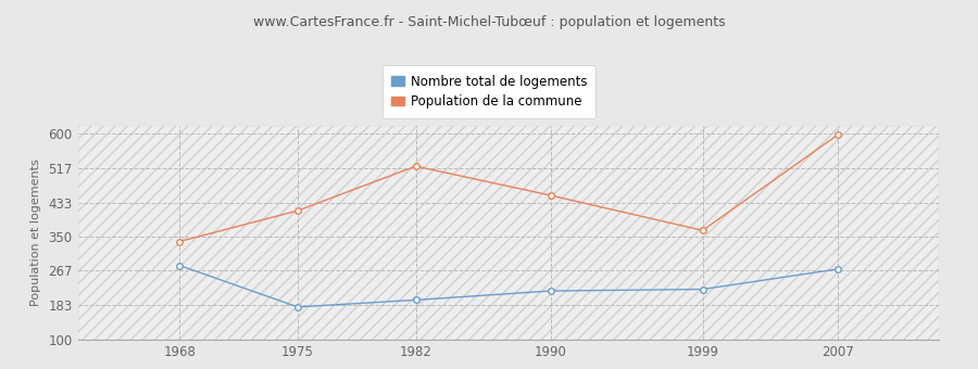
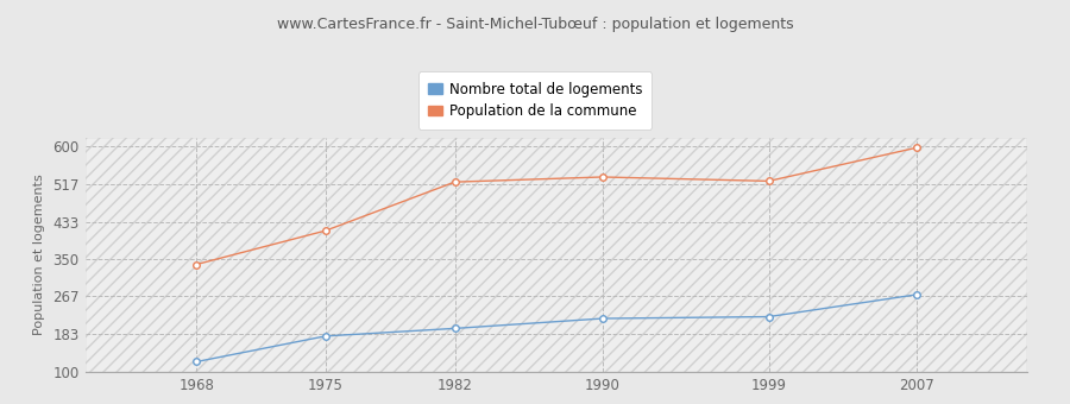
Nombre total de logements/1968: 280 -> 122
Population de la commune/1990: 450 -> 532
Population de la commune/1999: 365 -> 523
